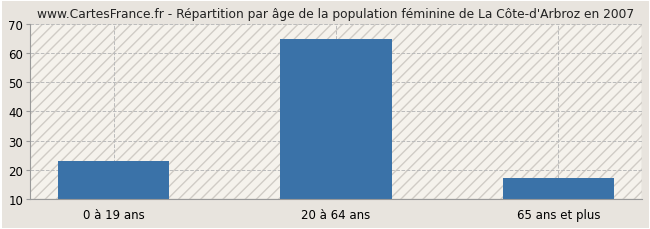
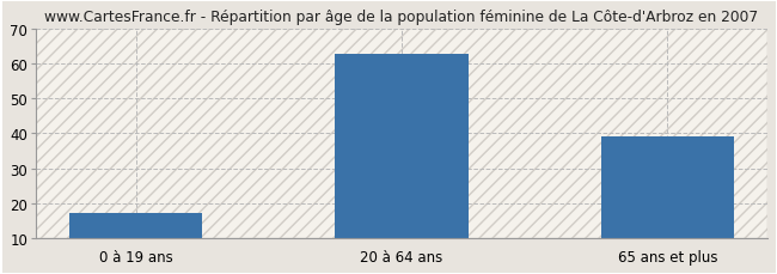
0 à 19 ans: 23 -> 17
20 à 64 ans: 65 -> 63
65 ans et plus: 17 -> 39
